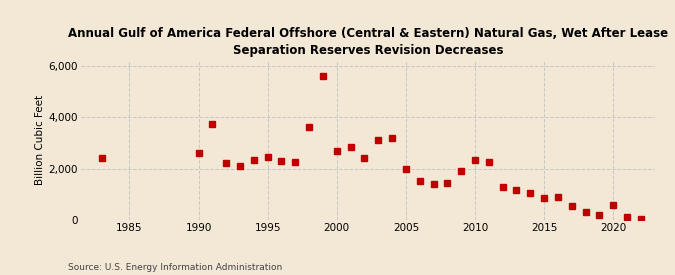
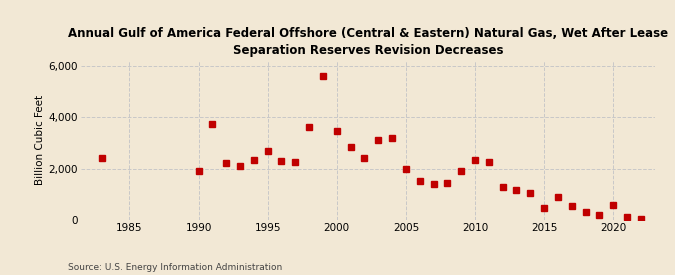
1990: 2,600 -> 1,900
1995: 2,450 -> 2,700
2000: 2,700 -> 3,450
2015: 850 -> 450
